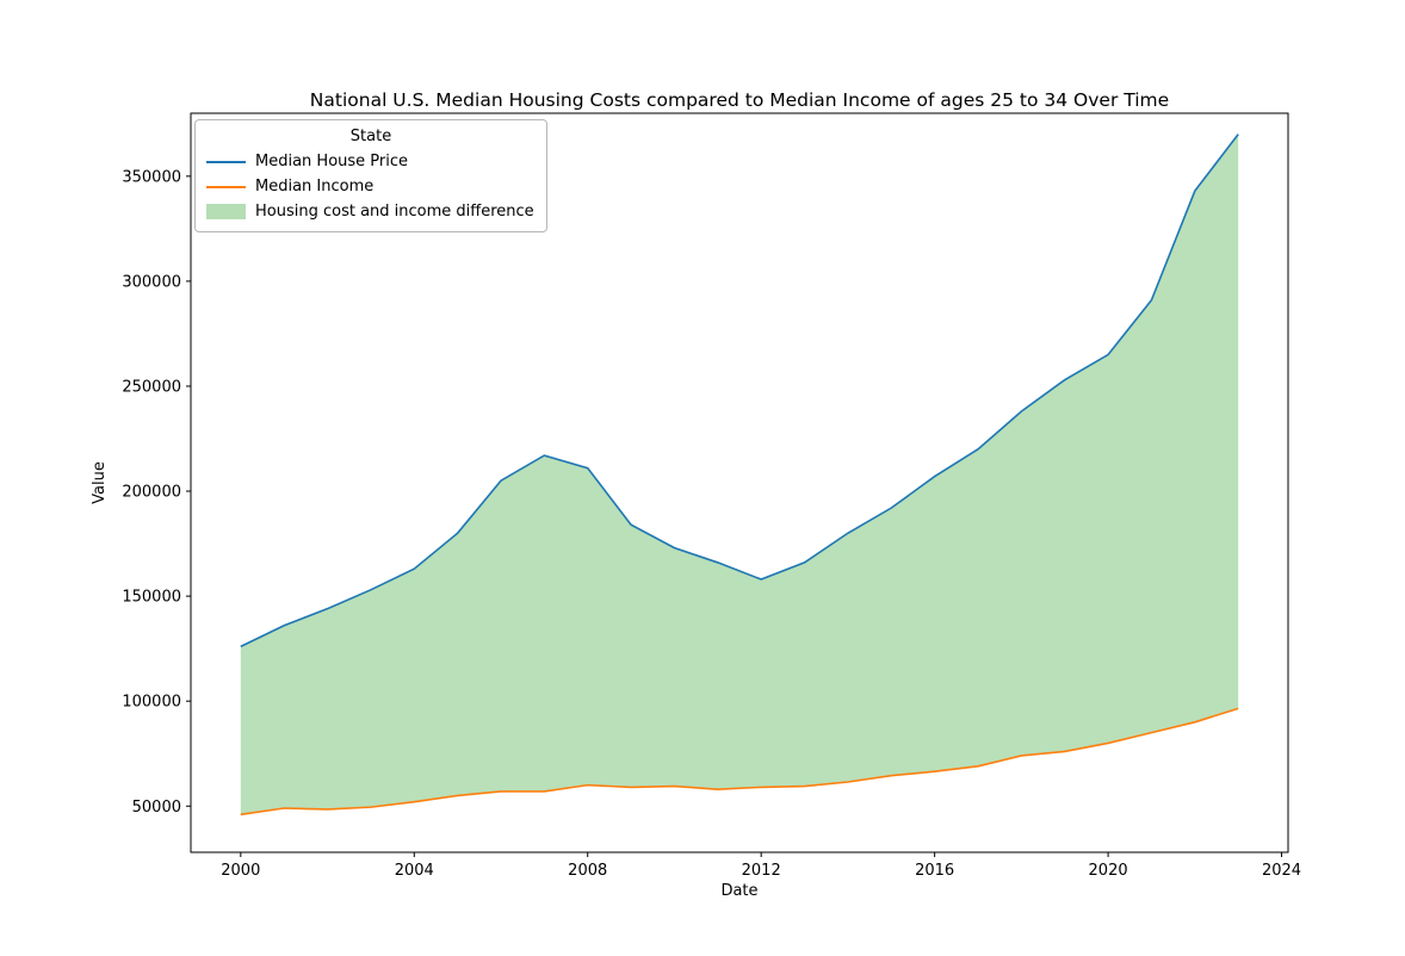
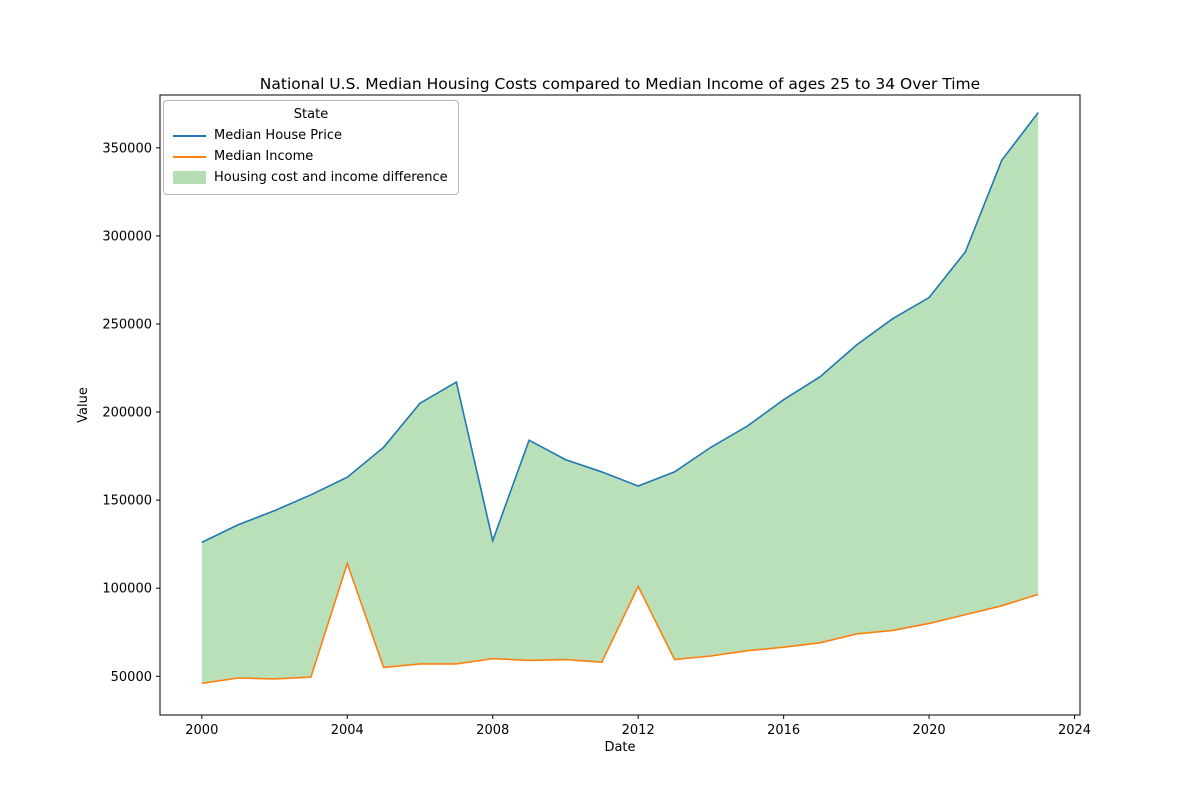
Median Income/2004: 52000 -> 114000
Median House Price/2008: 211000 -> 127000
Median Income/2012: 59000 -> 101000
